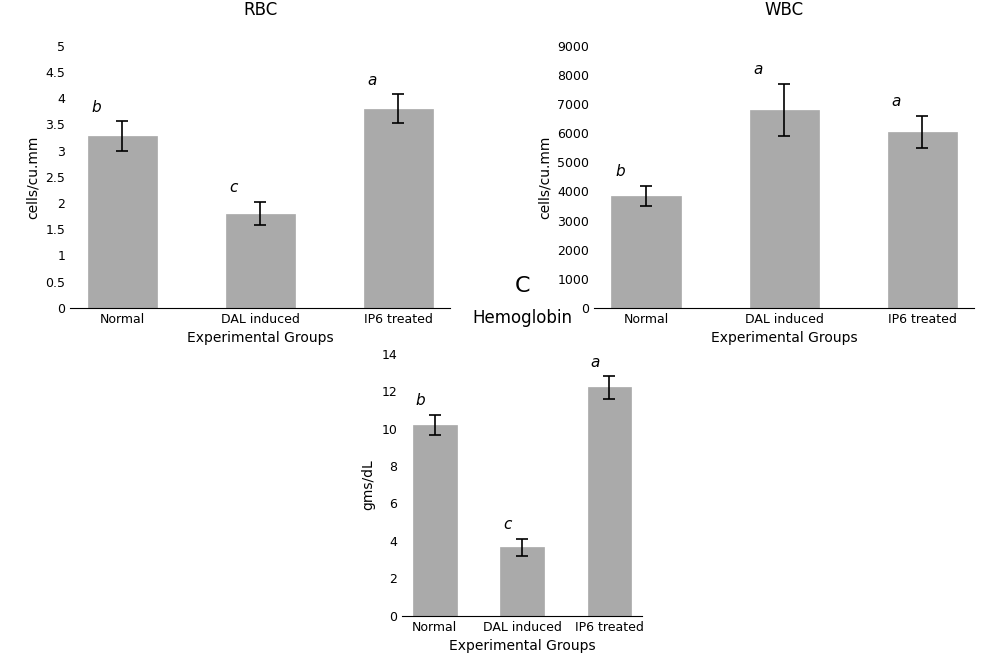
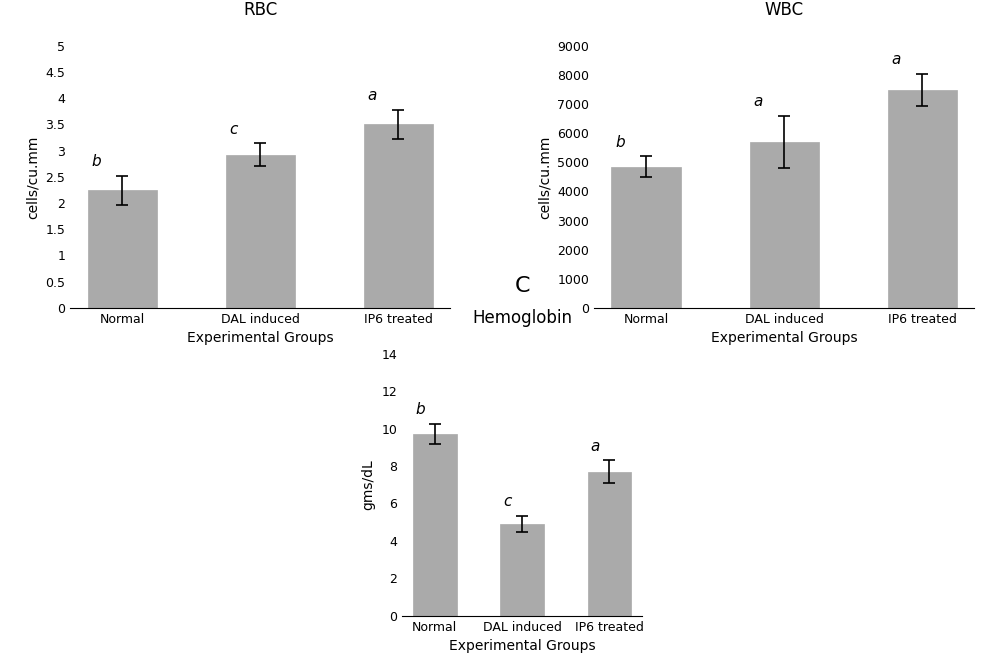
RBC/Normal: 3.28 -> 2.24
RBC/DAL induced: 1.80 -> 2.92
RBC/IP6 treated: 3.80 -> 3.50
WBC/Normal: 3850 -> 4850
WBC/DAL induced: 6800 -> 5700
WBC/IP6 treated: 6050 -> 7500
Hemoglobin/Normal: 10.2 -> 9.7
Hemoglobin/DAL induced: 3.6 -> 4.9
Hemoglobin/IP6 treated: 12.2 -> 7.7
